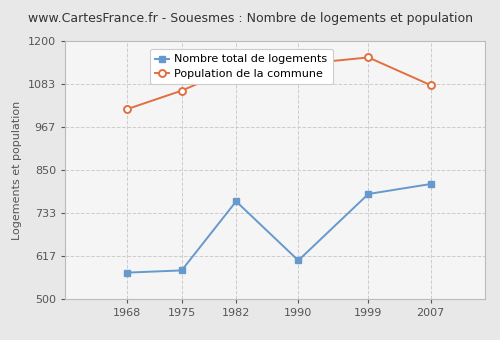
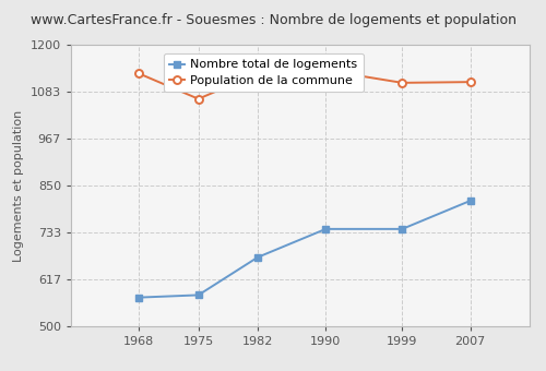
Population de la commune/1968: 1015 -> 1128
Nombre total de logements/1982: 765 -> 672
Nombre total de logements/1990: 605 -> 742
Nombre total de logements/1999: 785 -> 742
Population de la commune/1999: 1155 -> 1105
Population de la commune/2007: 1080 -> 1107
